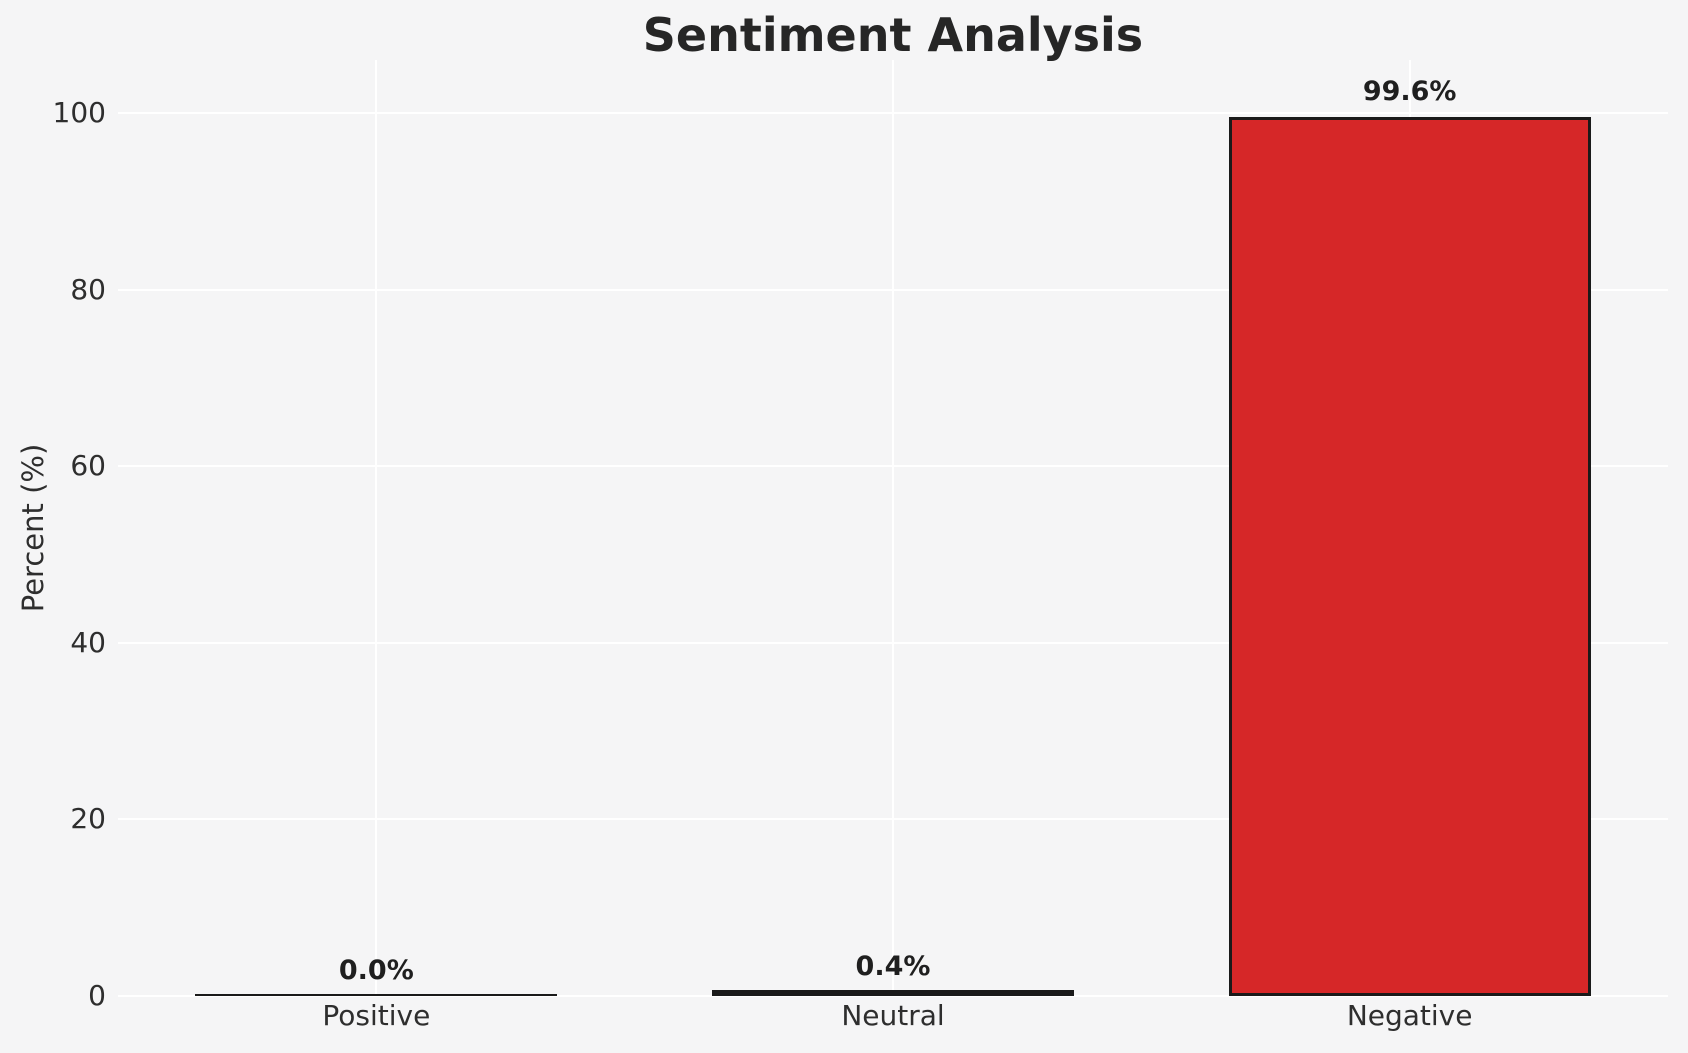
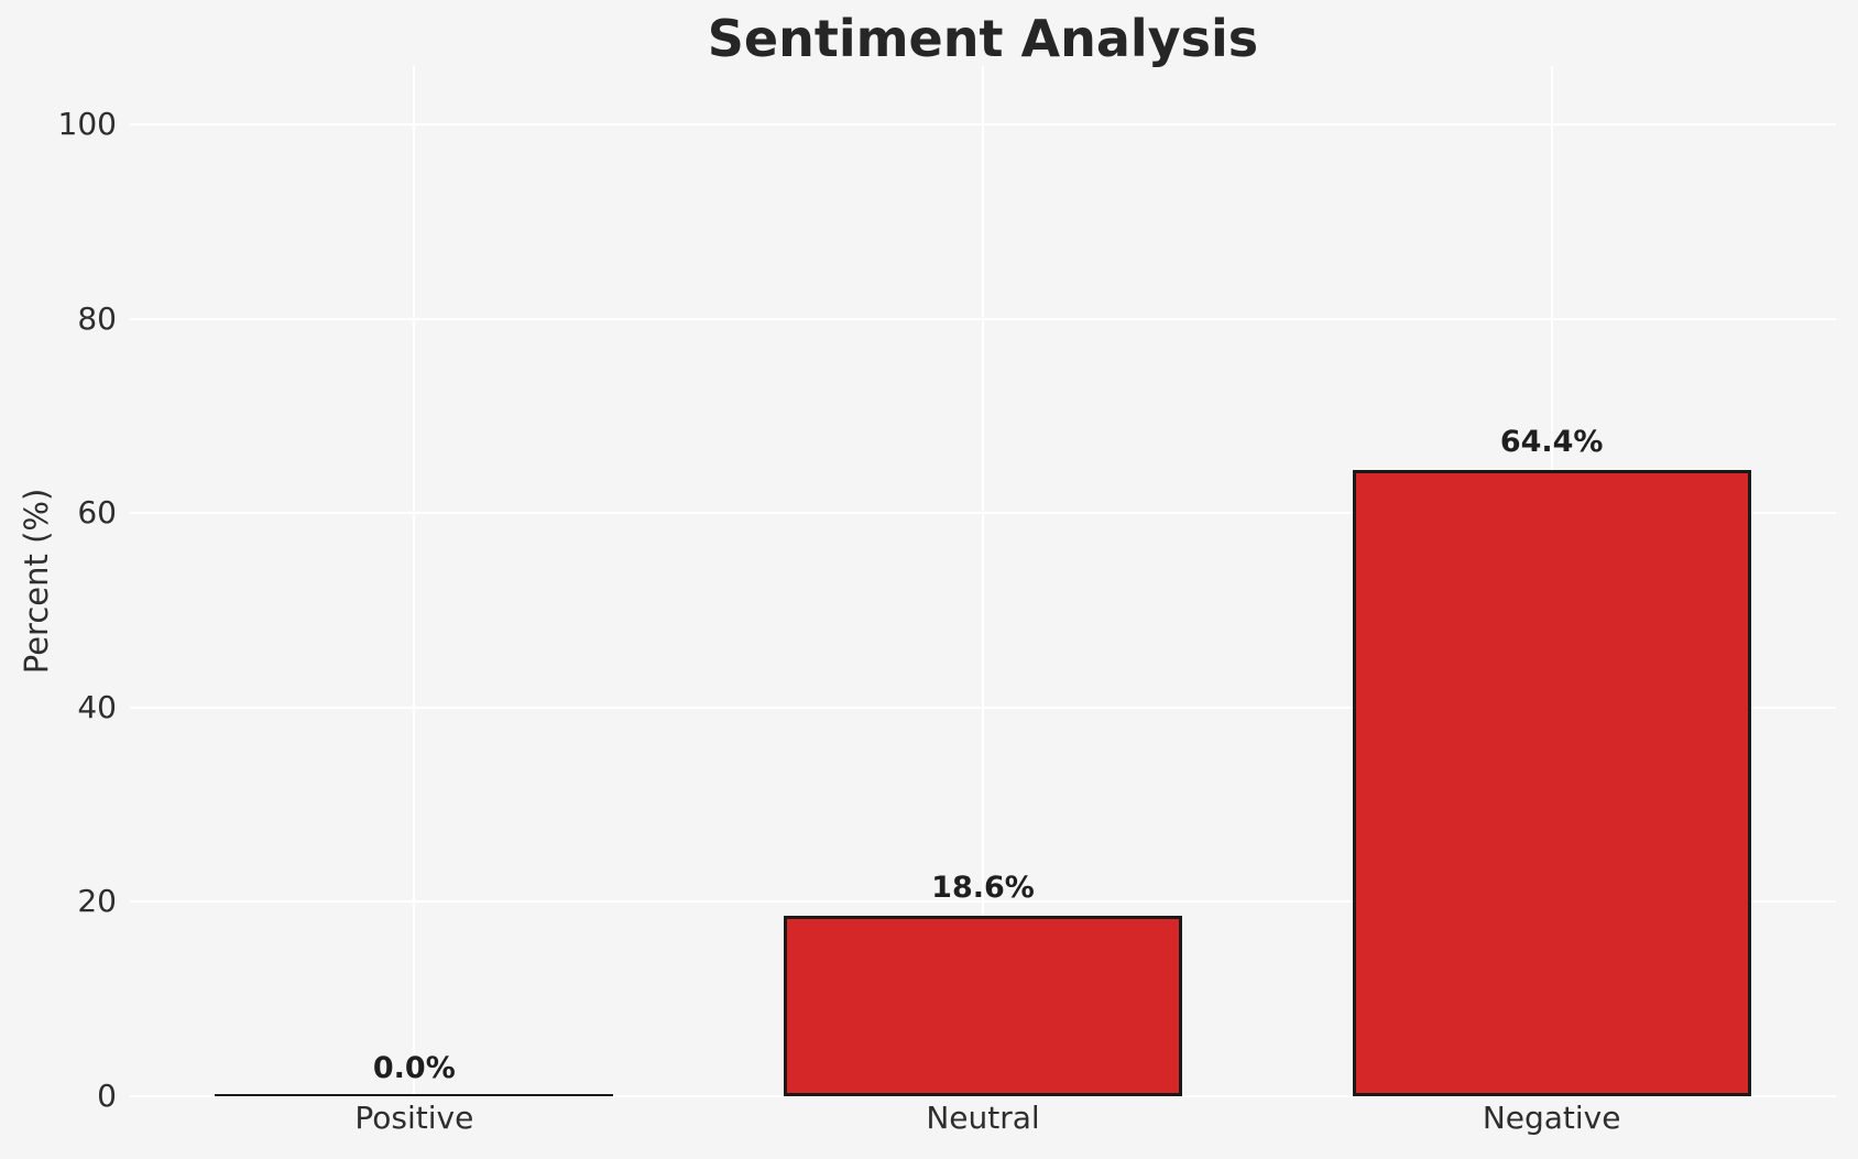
Neutral: 0.4% -> 18.6%
Negative: 99.6% -> 64.4%
